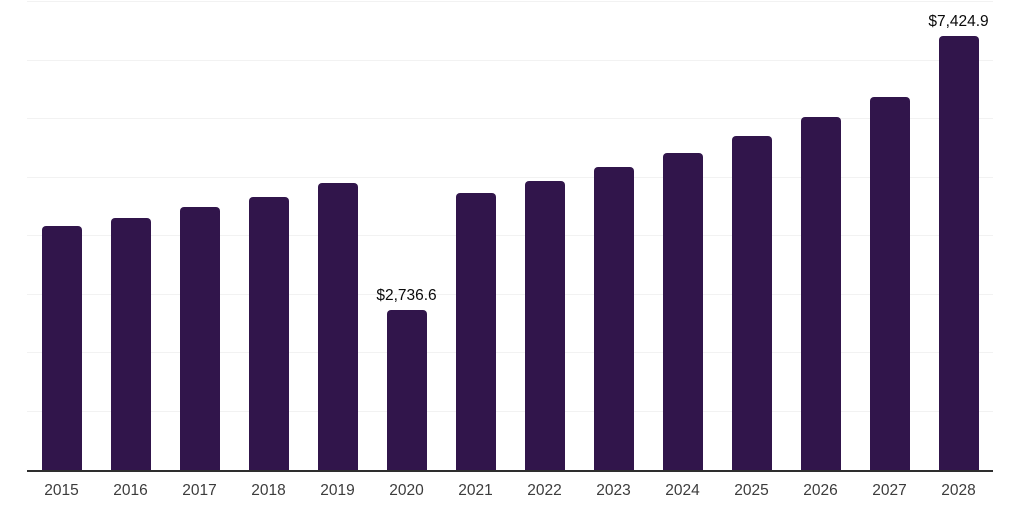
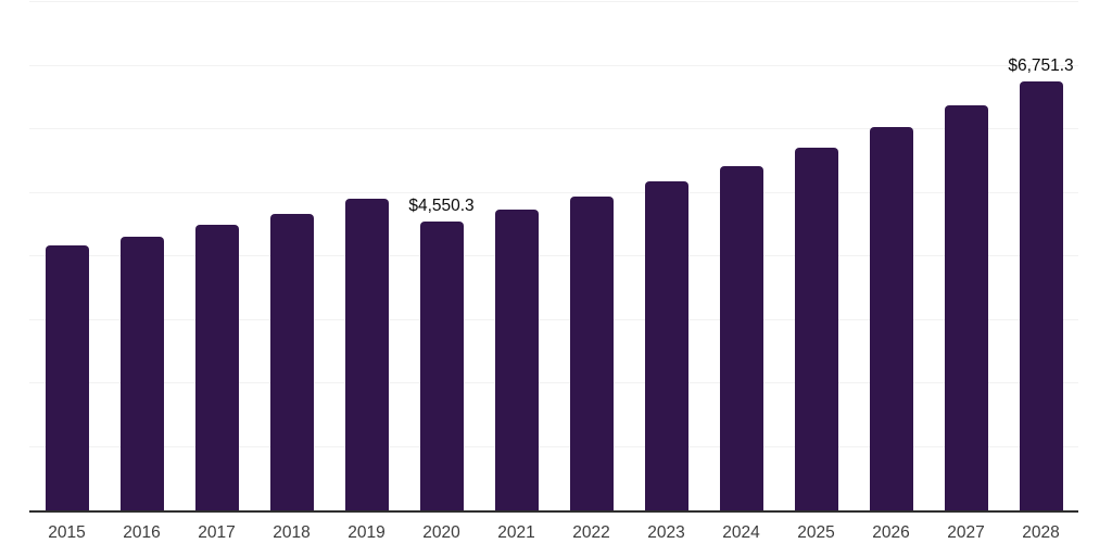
2020: $2,736.6 -> $4,550.3
2028: $7,424.9 -> $6,751.3
